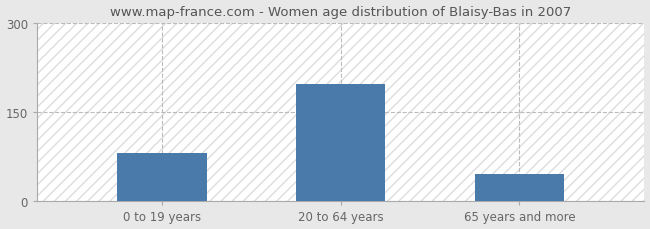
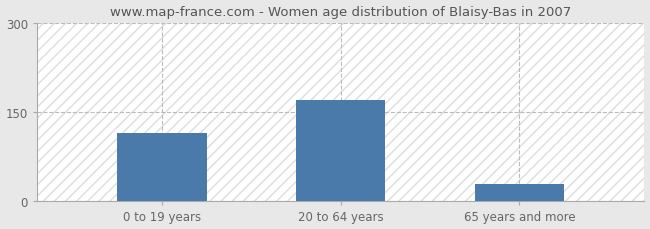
0 to 19 years: 82 -> 115
20 to 64 years: 198 -> 170
65 years and more: 46 -> 30
